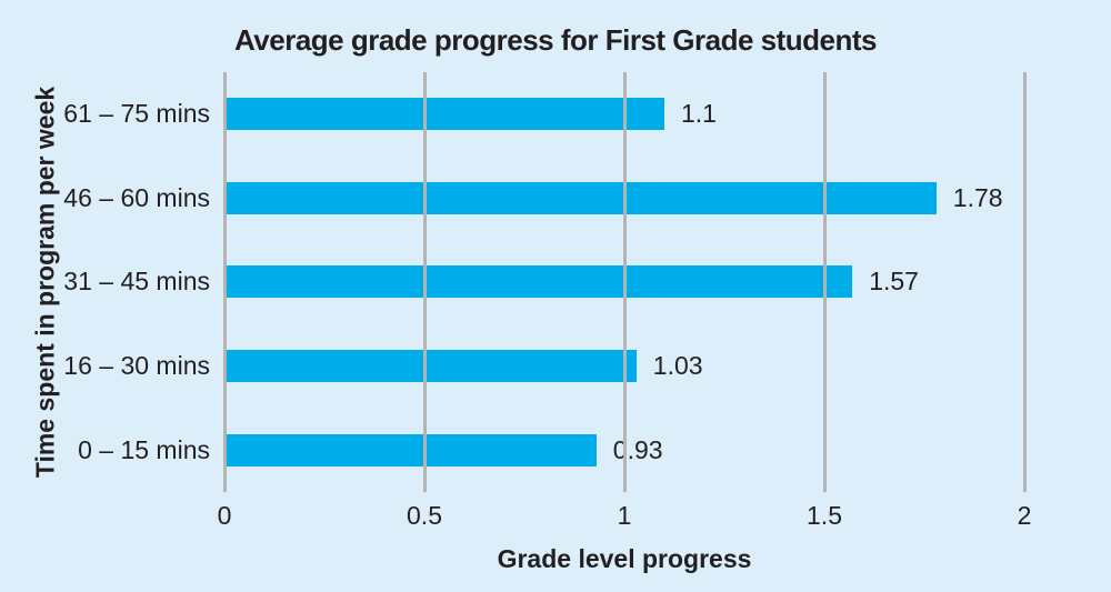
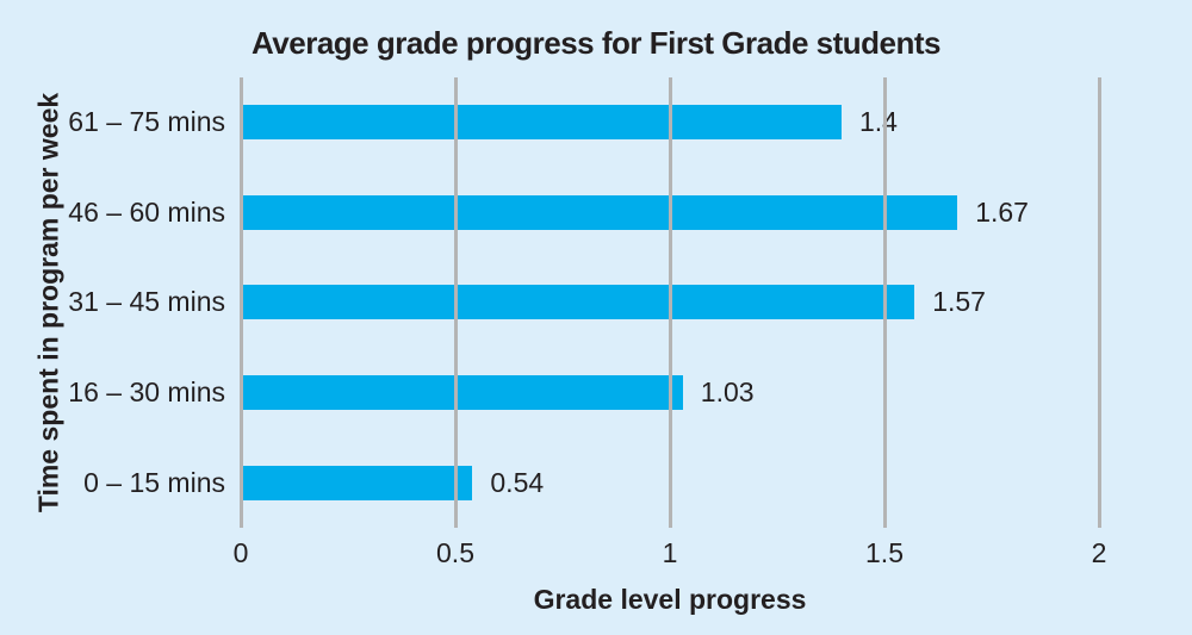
61 – 75 mins: 1.1 -> 1.4
46 – 60 mins: 1.78 -> 1.67
0 – 15 mins: 0.93 -> 0.54
